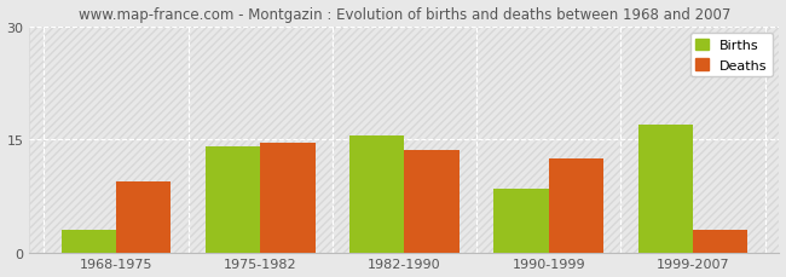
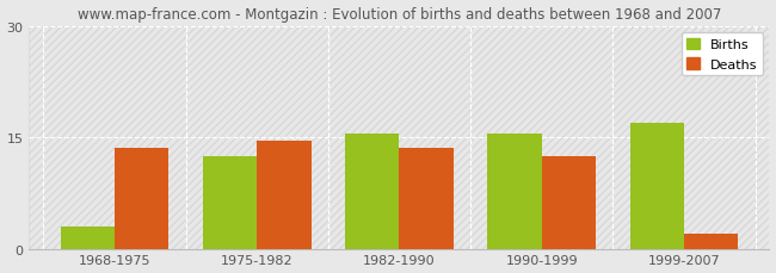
Deaths/1968-1975: 9.4 -> 13.5
Births/1975-1982: 14.0 -> 12.5
Births/1990-1999: 8.4 -> 15.5
Deaths/1999-2007: 3.0 -> 2.0
